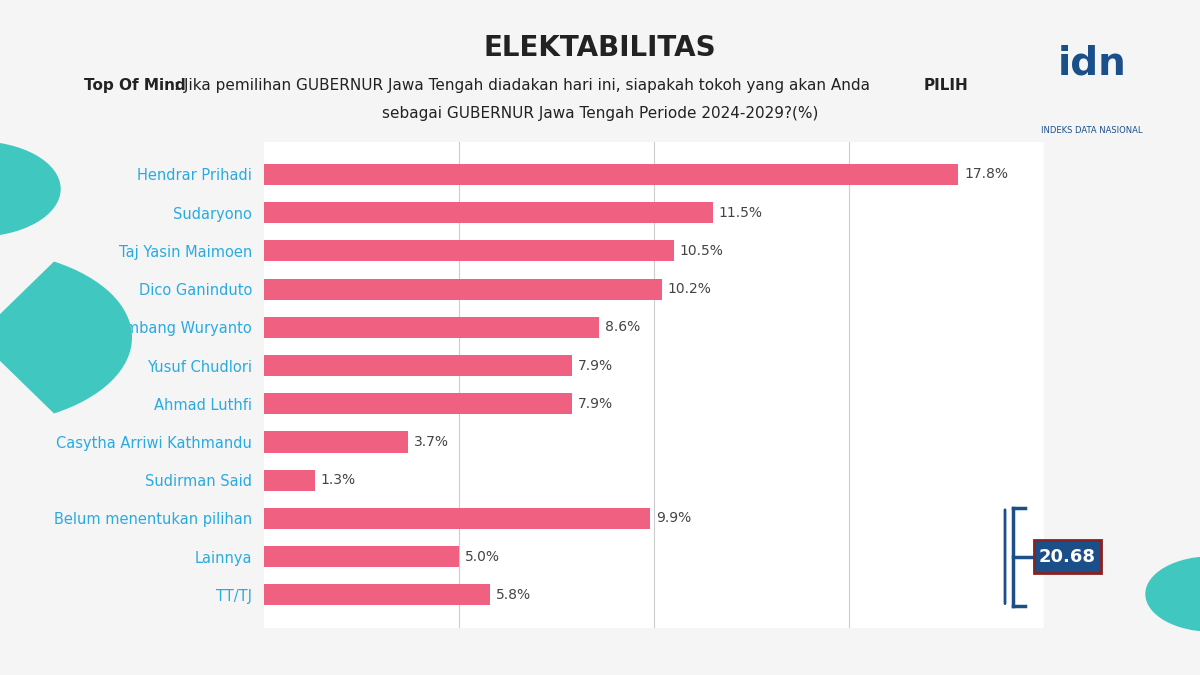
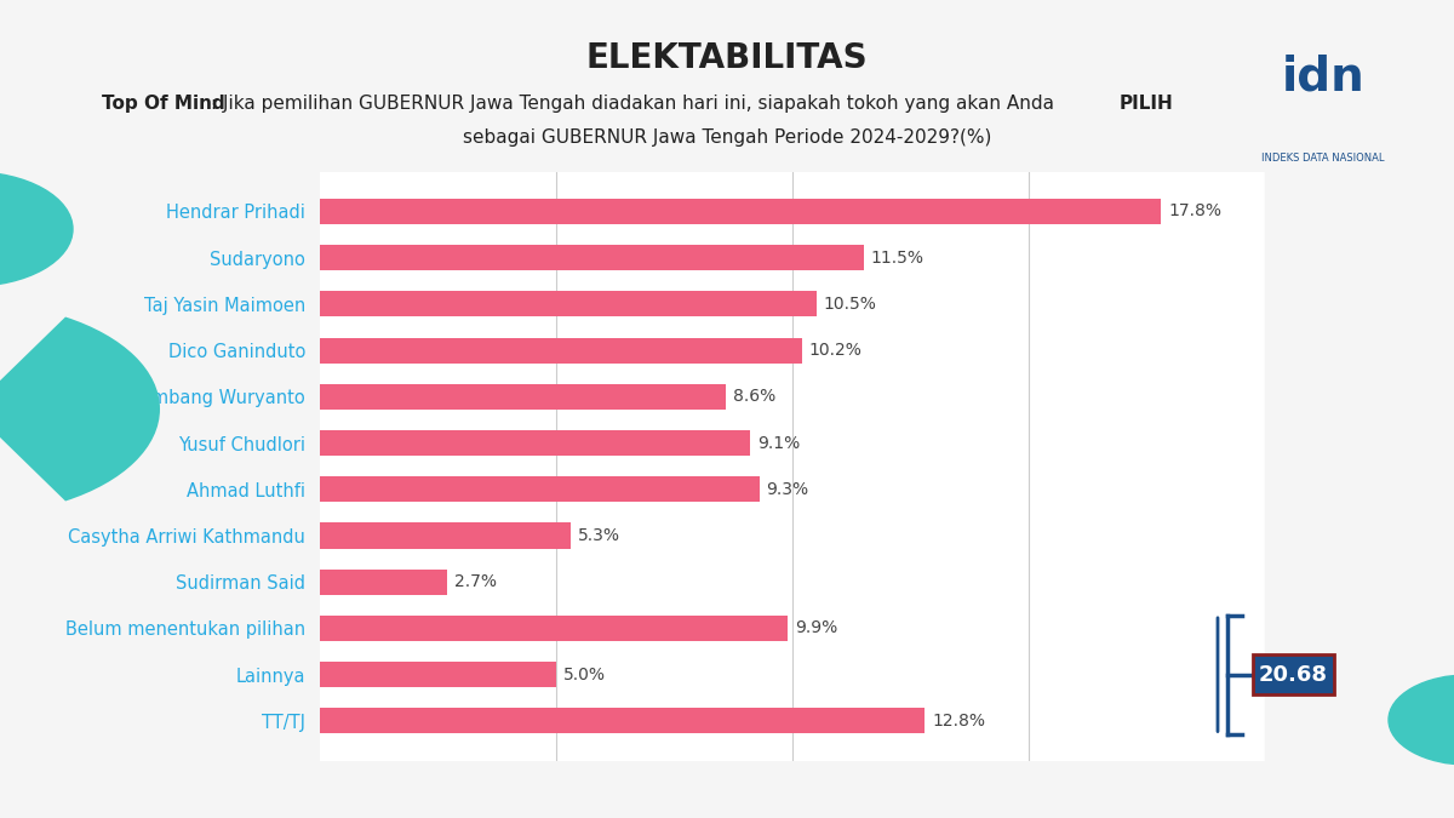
Yusuf Chudlori: 7.9% -> 9.1%
Ahmad Luthfi: 7.9% -> 9.3%
Casytha Arriwi Kathmandu: 3.7% -> 5.3%
Sudirman Said: 1.3% -> 2.7%
TT/TJ: 5.8% -> 12.8%
